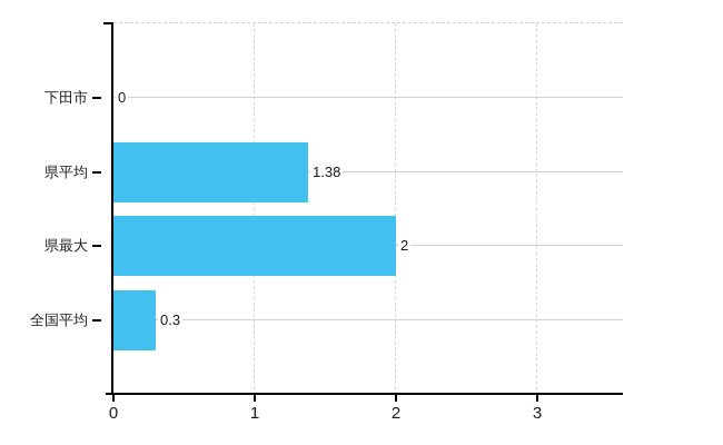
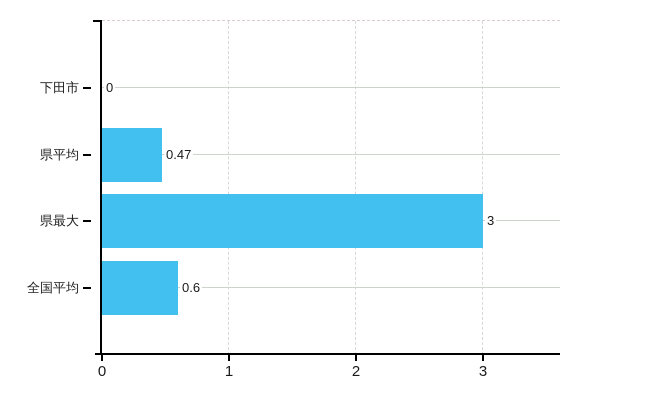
県平均: 1.38 -> 0.47
県最大: 2 -> 3
全国平均: 0.3 -> 0.6
